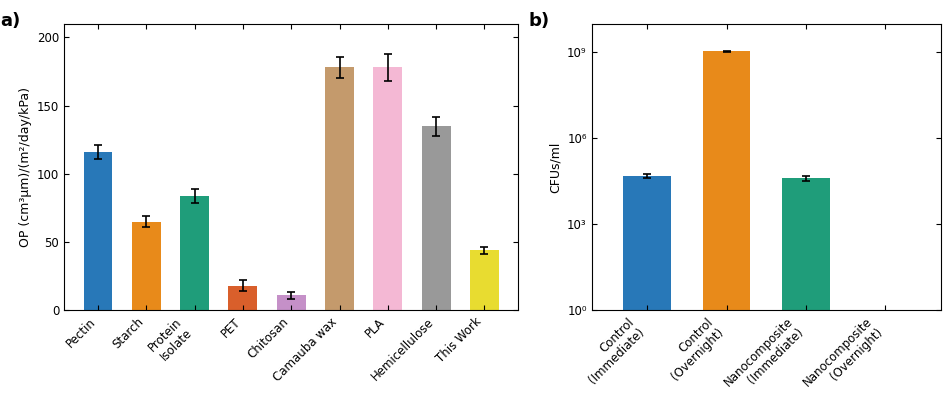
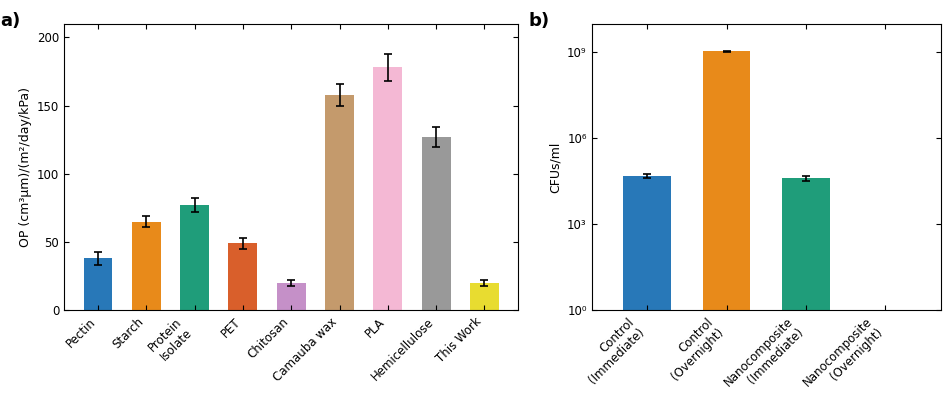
Pectin: 116 -> 38
Protein Isolate: 84 -> 77
PET: 18 -> 49
Chitosan: 11 -> 20
Camauba wax: 178 -> 158
Hemicellulose: 135 -> 127
This Work: 44 -> 20
